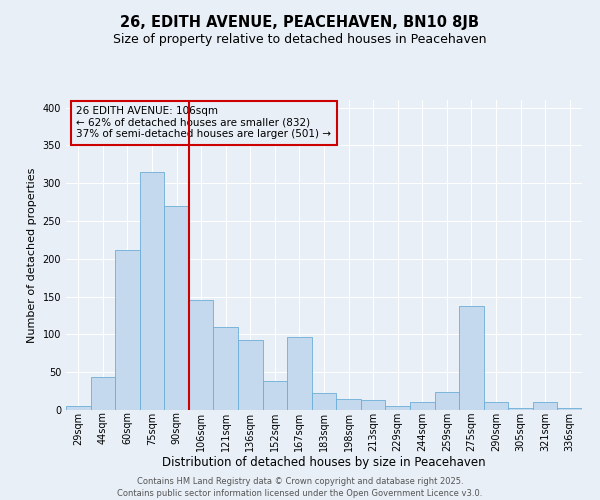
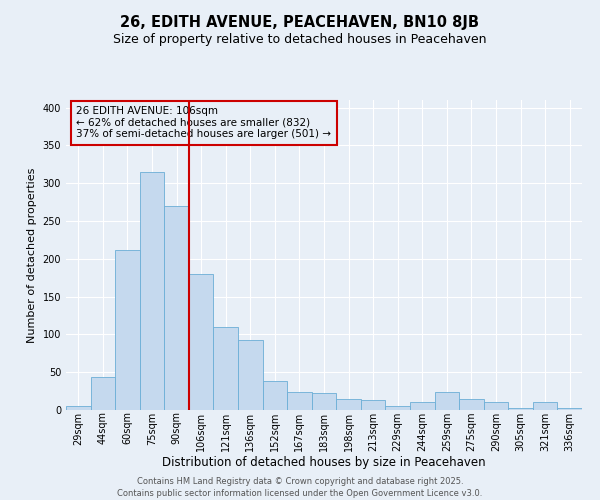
106sqm: 146 -> 180
167sqm: 96 -> 24
275sqm: 138 -> 14
